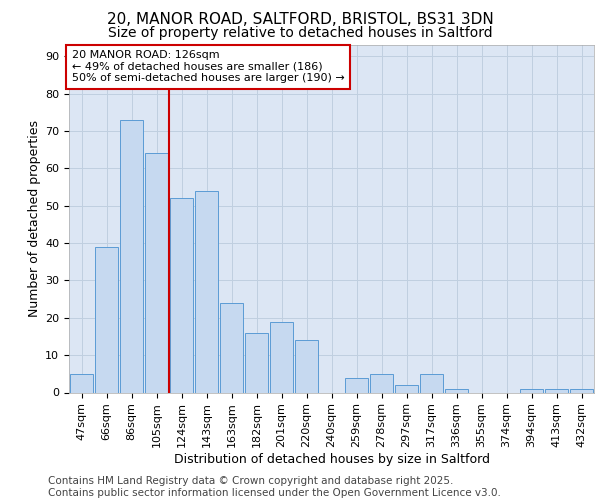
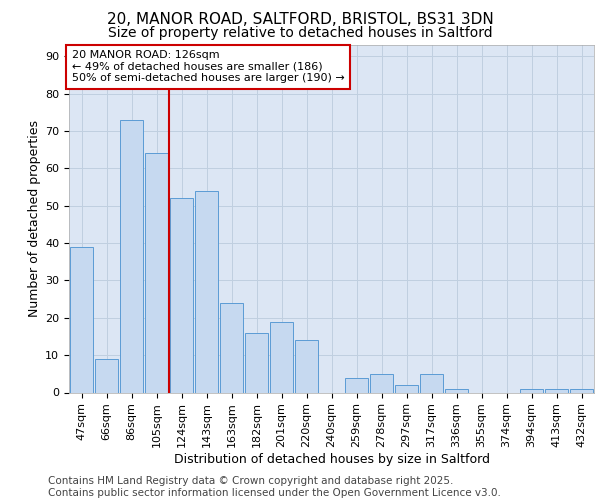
47sqm: 5 -> 39
66sqm: 39 -> 9
